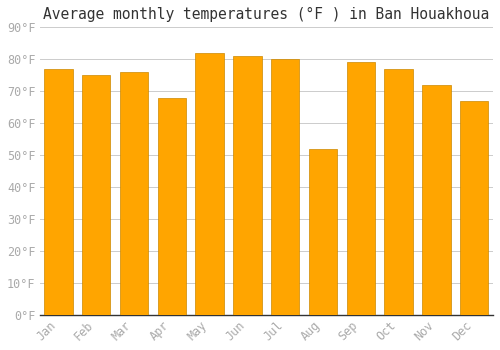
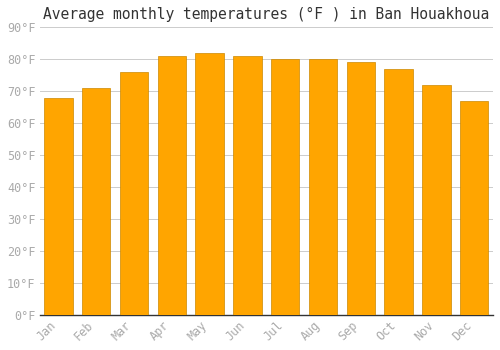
Jan: 77°F -> 68°F
Feb: 75°F -> 71°F
Apr: 68°F -> 81°F
Aug: 52°F -> 80°F
